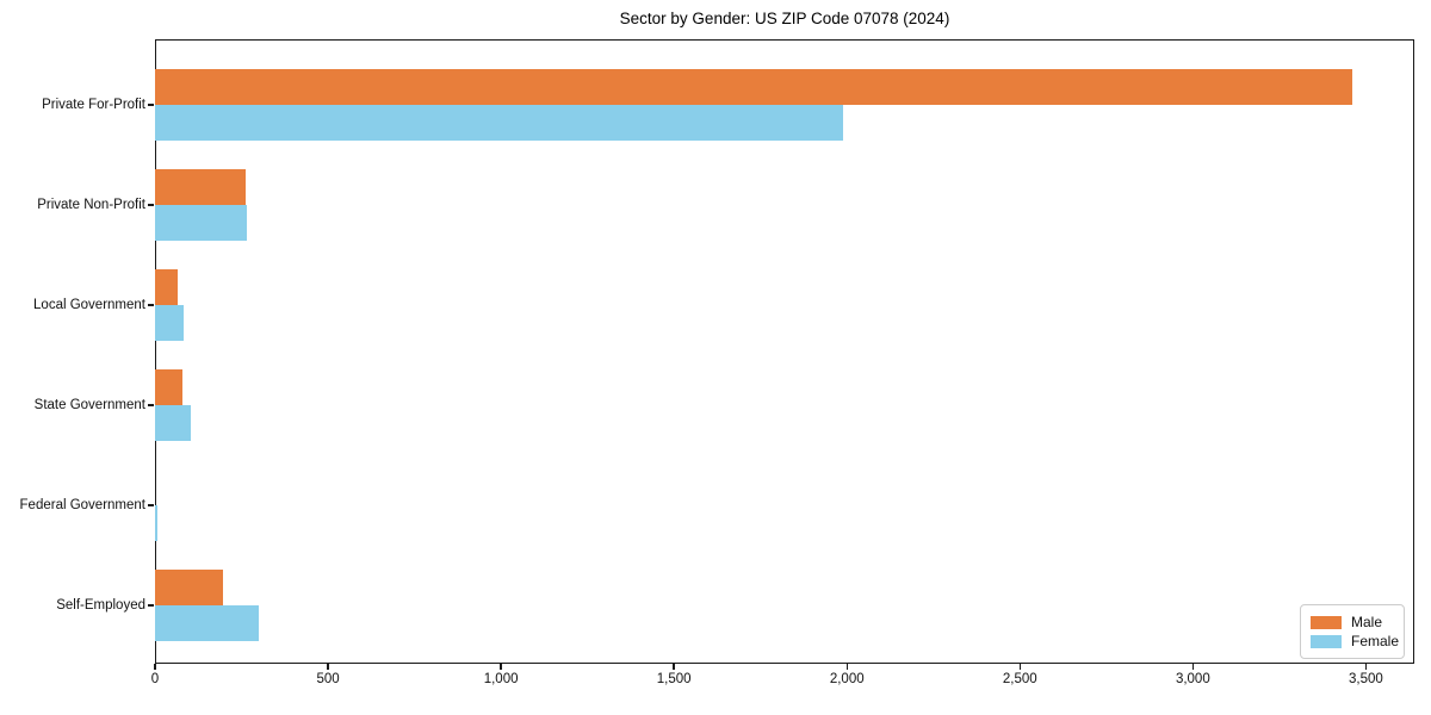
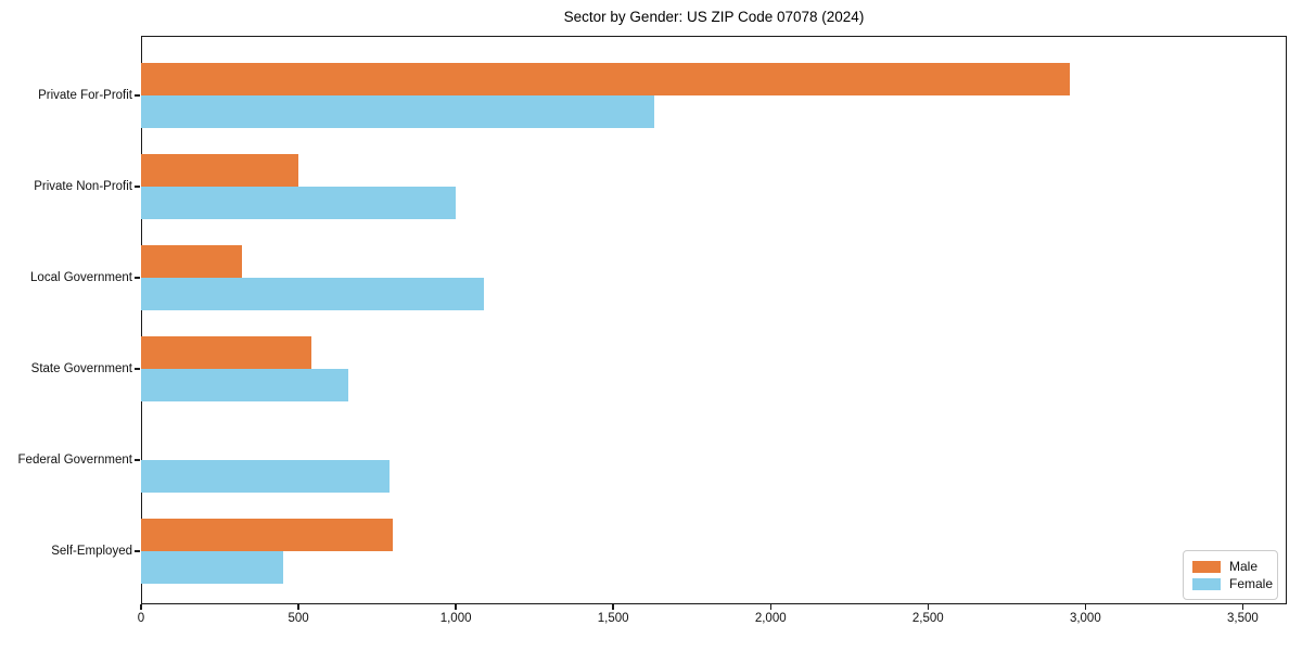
Male/Private For-Profit: 3460 -> 2950
Female/Private For-Profit: 1990 -> 1630
Male/Private Non-Profit: 260 -> 500
Female/Private Non-Profit: 260 -> 1000
Male/Local Government: 60 -> 320
Female/Local Government: 80 -> 1090
Male/State Government: 80 -> 540
Female/State Government: 100 -> 660
Female/Federal Government: 10 -> 790
Male/Self-Employed: 200 -> 800
Female/Self-Employed: 300 -> 450
